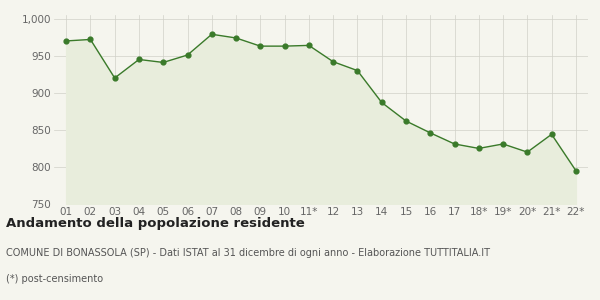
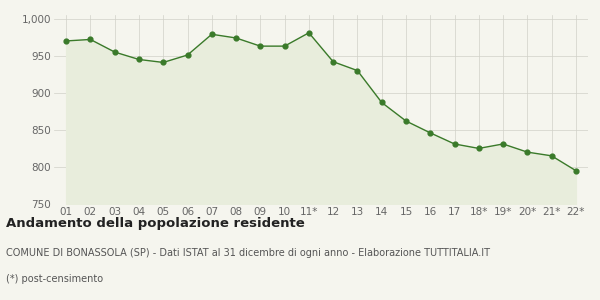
03: 920 -> 955
11*: 964 -> 981
21*: 844 -> 815
